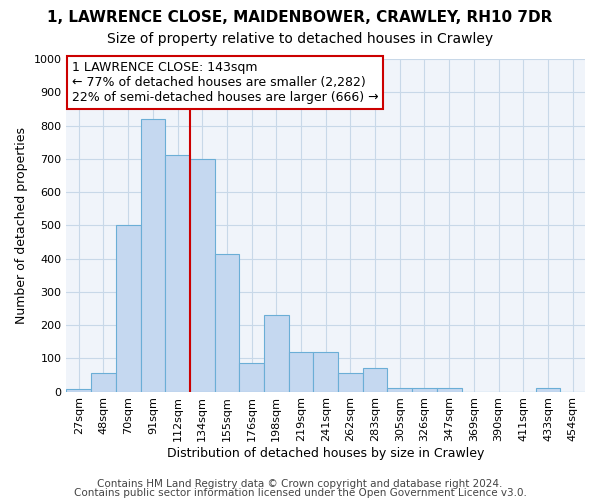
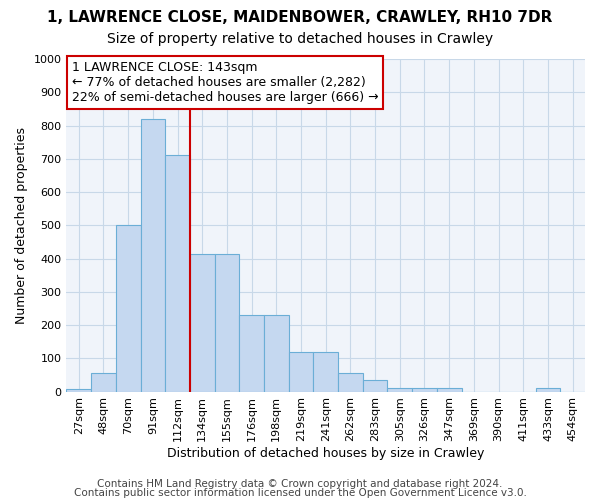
134sqm: 700 -> 415
176sqm: 85 -> 230
283sqm: 70 -> 35
